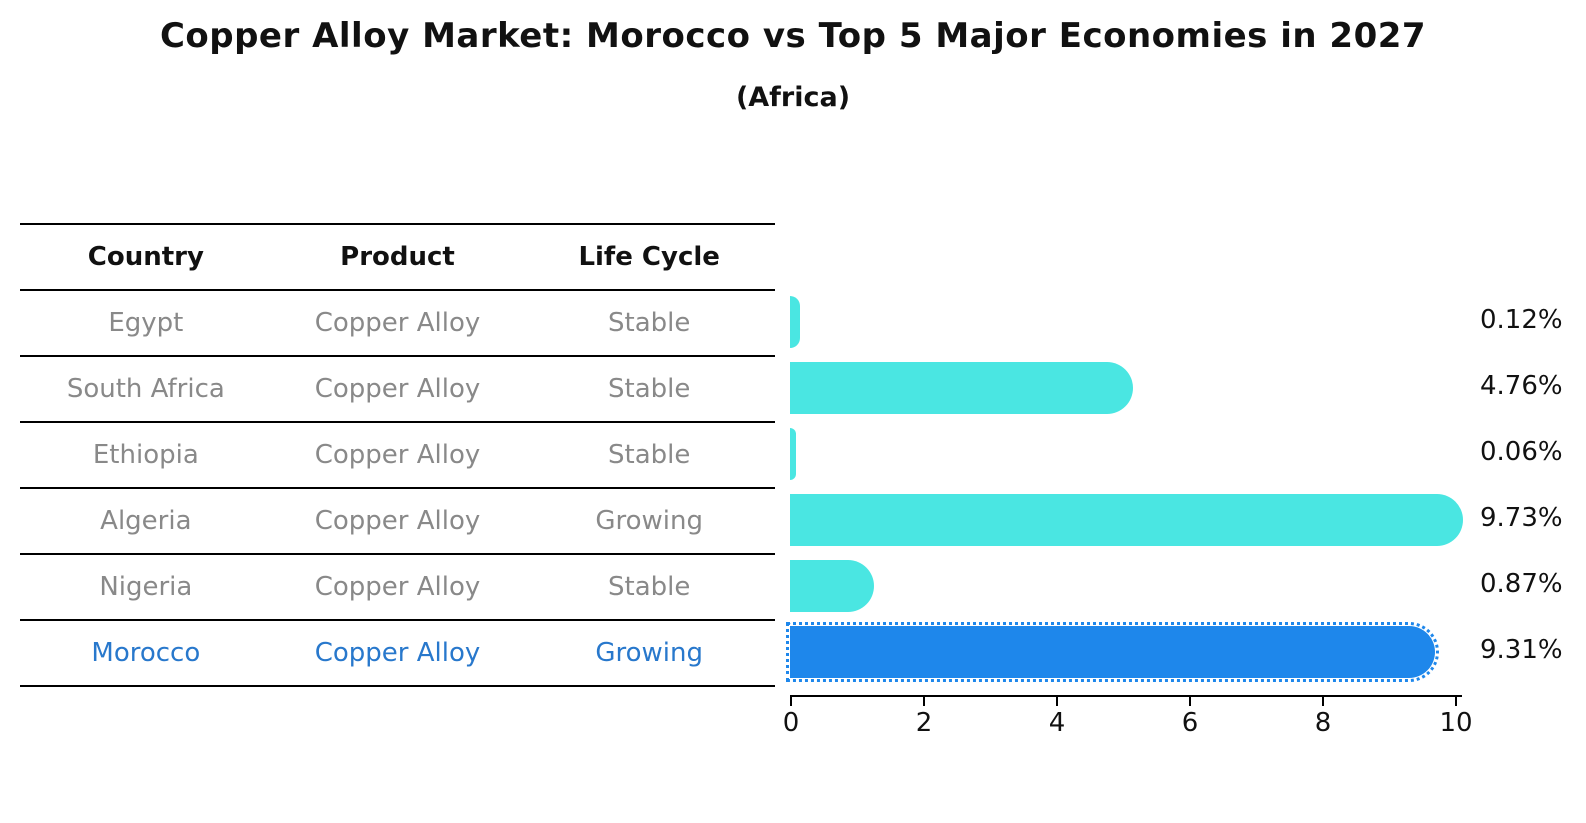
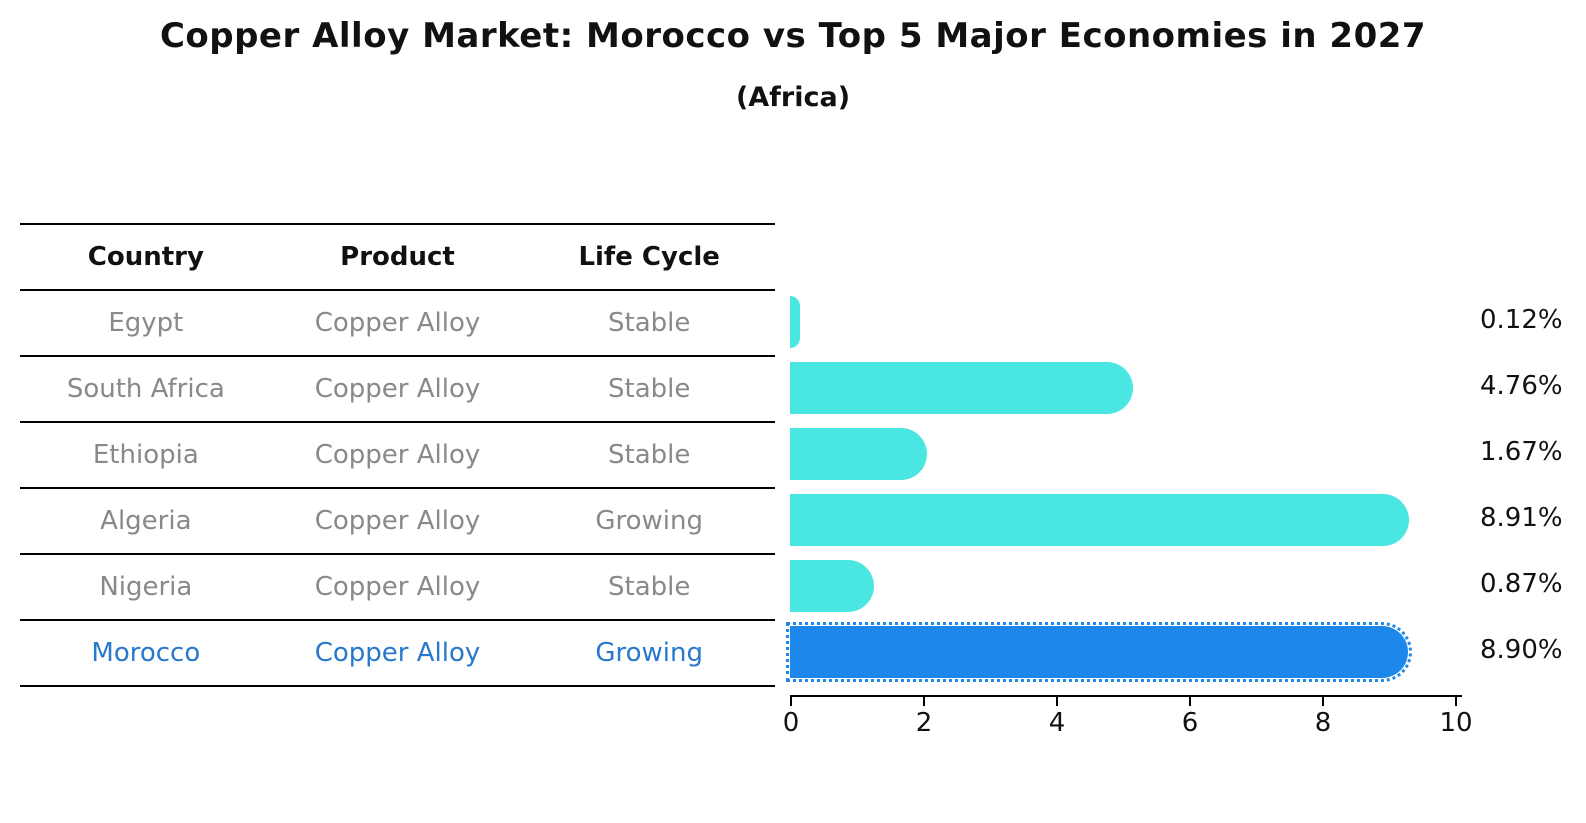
Ethiopia: 0.06% -> 1.67%
Algeria: 9.73% -> 8.91%
Morocco: 9.31% -> 8.90%
